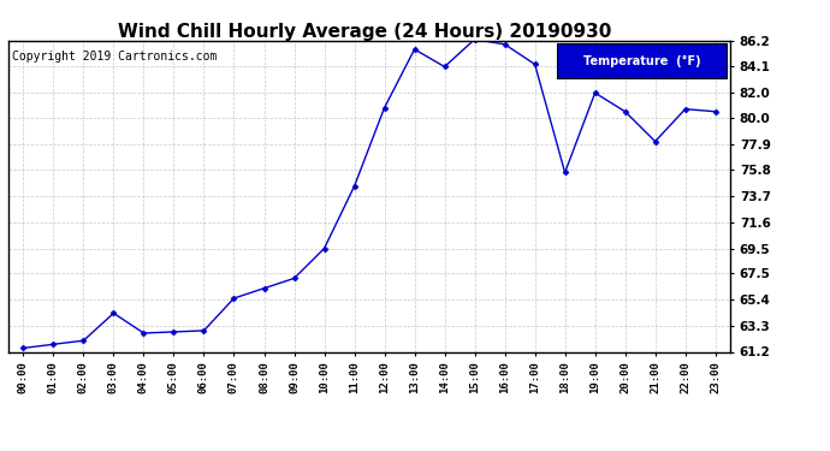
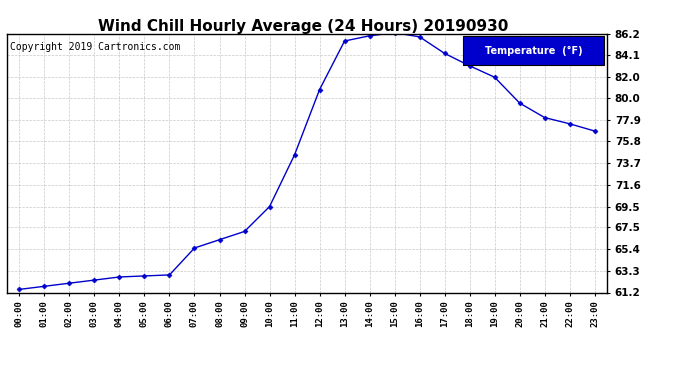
03:00: 64.3 -> 62.4
14:00: 84.1 -> 86.0
18:00: 75.6 -> 83.1
20:00: 80.5 -> 79.5
22:00: 80.7 -> 77.5
23:00: 80.5 -> 76.8
